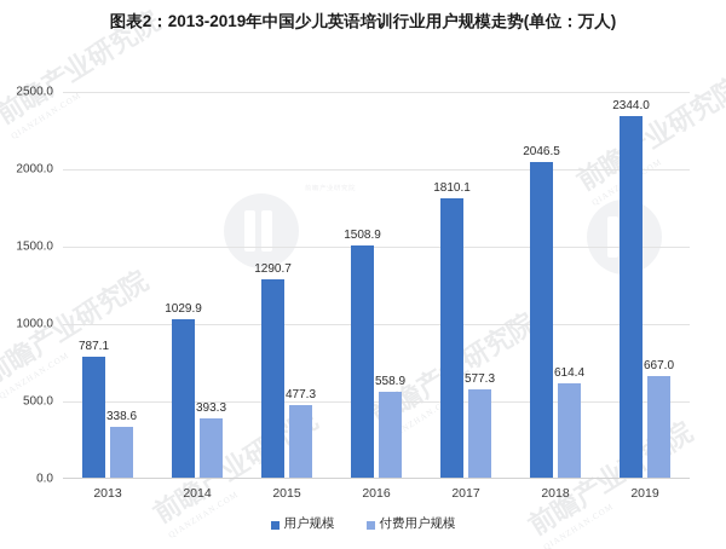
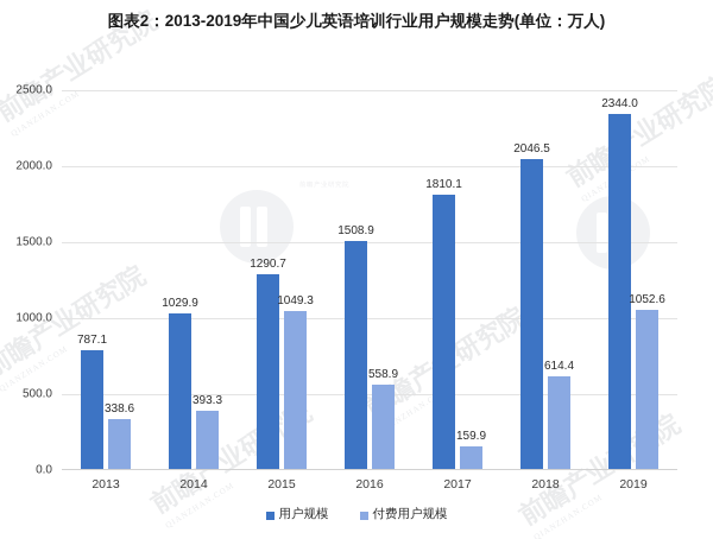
付费用户规模/2015: 477.3 -> 1049.3
付费用户规模/2017: 577.3 -> 159.9
付费用户规模/2019: 667.0 -> 1052.6
